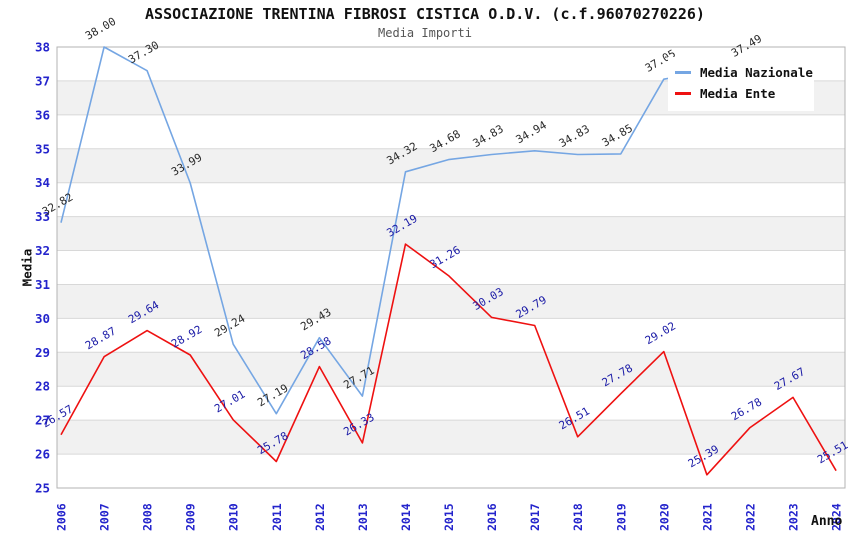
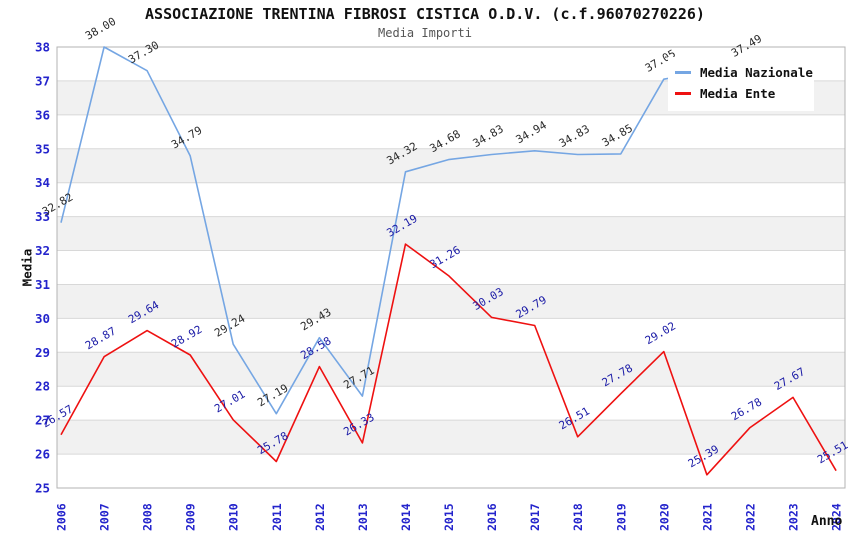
Media Nazionale/2009: 33.99 -> 34.79
